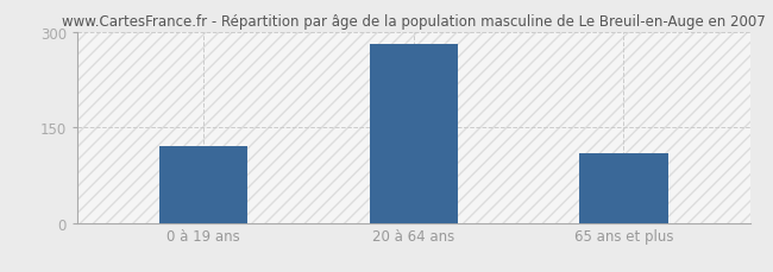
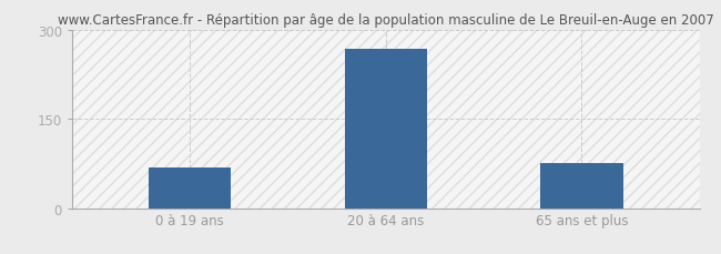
0 à 19 ans: 120 -> 68
20 à 64 ans: 281 -> 268
65 ans et plus: 110 -> 76
